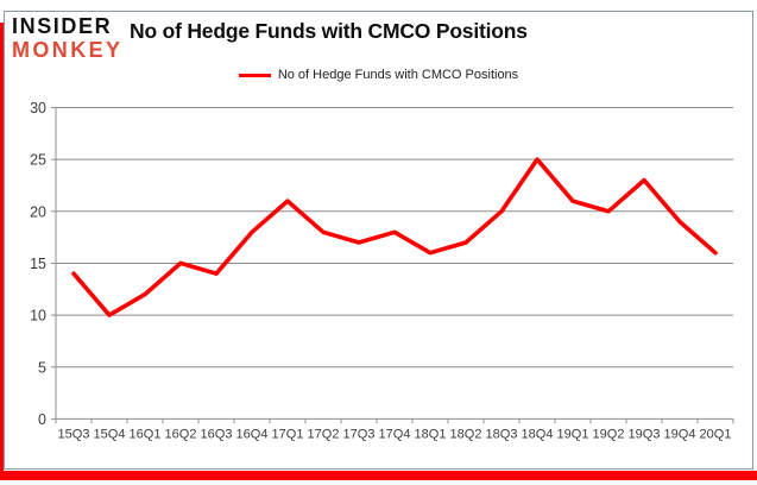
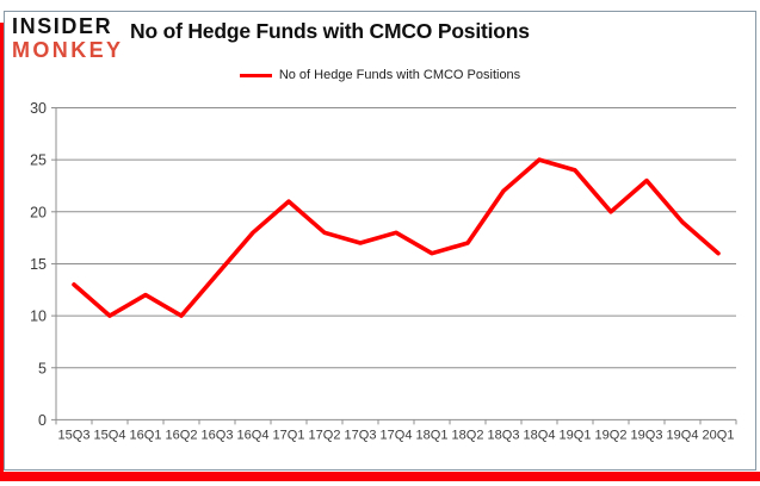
15Q3: 14 -> 13
16Q2: 15 -> 10
18Q3: 20 -> 22
19Q1: 21 -> 24
